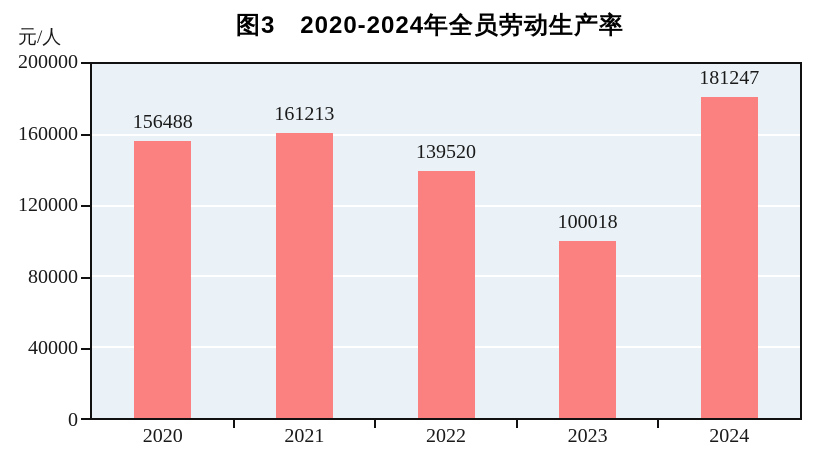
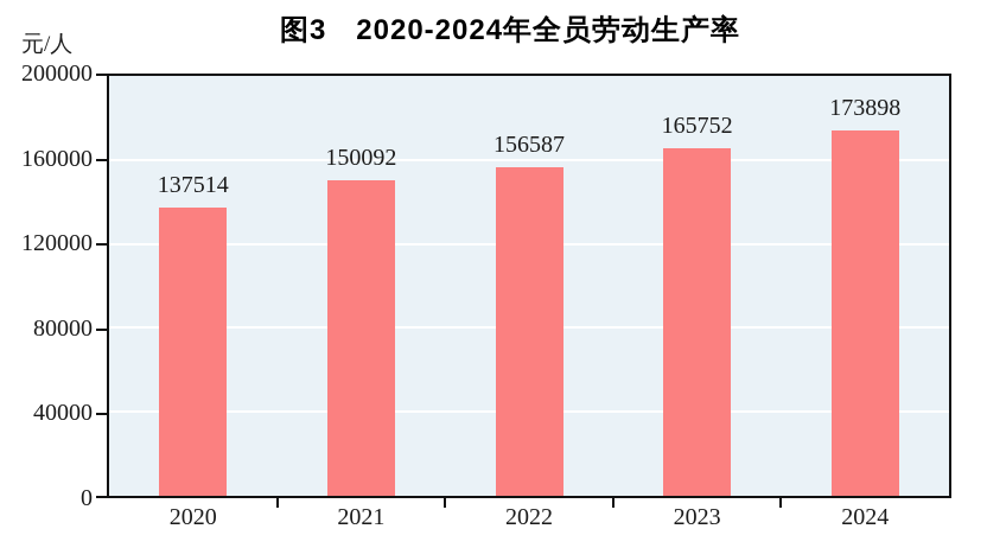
2020: 156488 -> 137514
2021: 161213 -> 150092
2022: 139520 -> 156587
2023: 100018 -> 165752
2024: 181247 -> 173898
